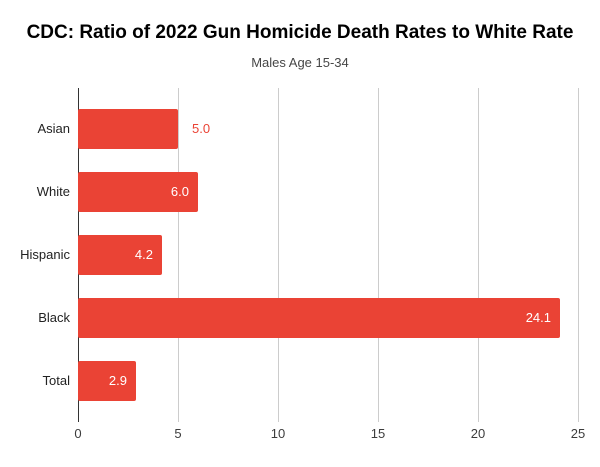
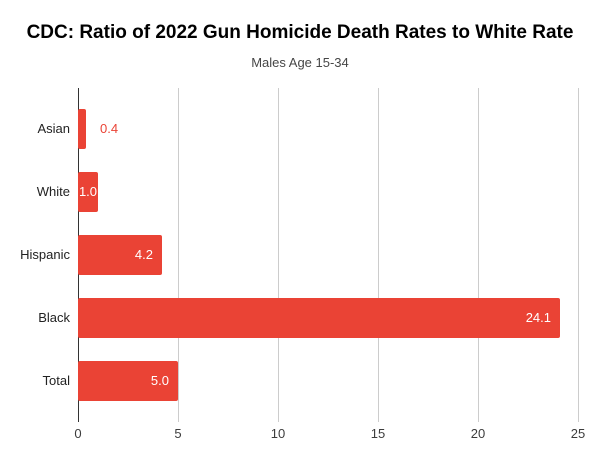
Asian: 5.0 -> 0.4
White: 6.0 -> 1.0
Total: 2.9 -> 5.0
